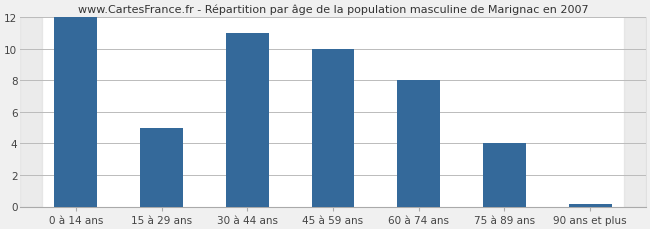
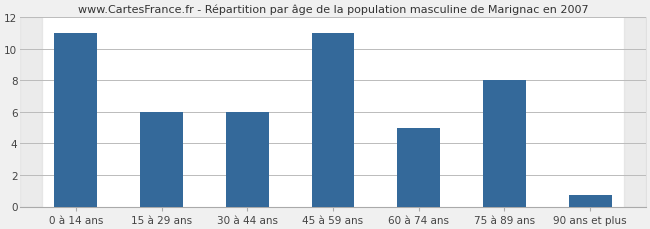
0 à 14 ans: 12.0 -> 11.0
15 à 29 ans: 5.0 -> 6.0
30 à 44 ans: 11.0 -> 6.0
45 à 59 ans: 10.0 -> 11.0
60 à 74 ans: 8.0 -> 5.0
75 à 89 ans: 4.0 -> 8.0
90 ans et plus: 0.1 -> 0.7
